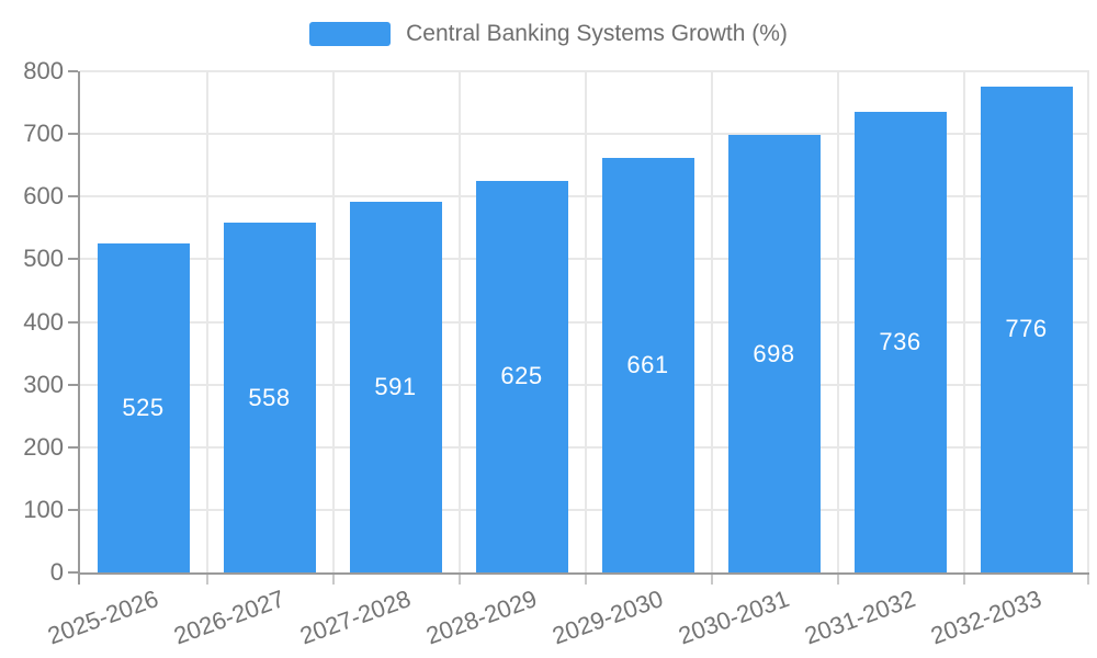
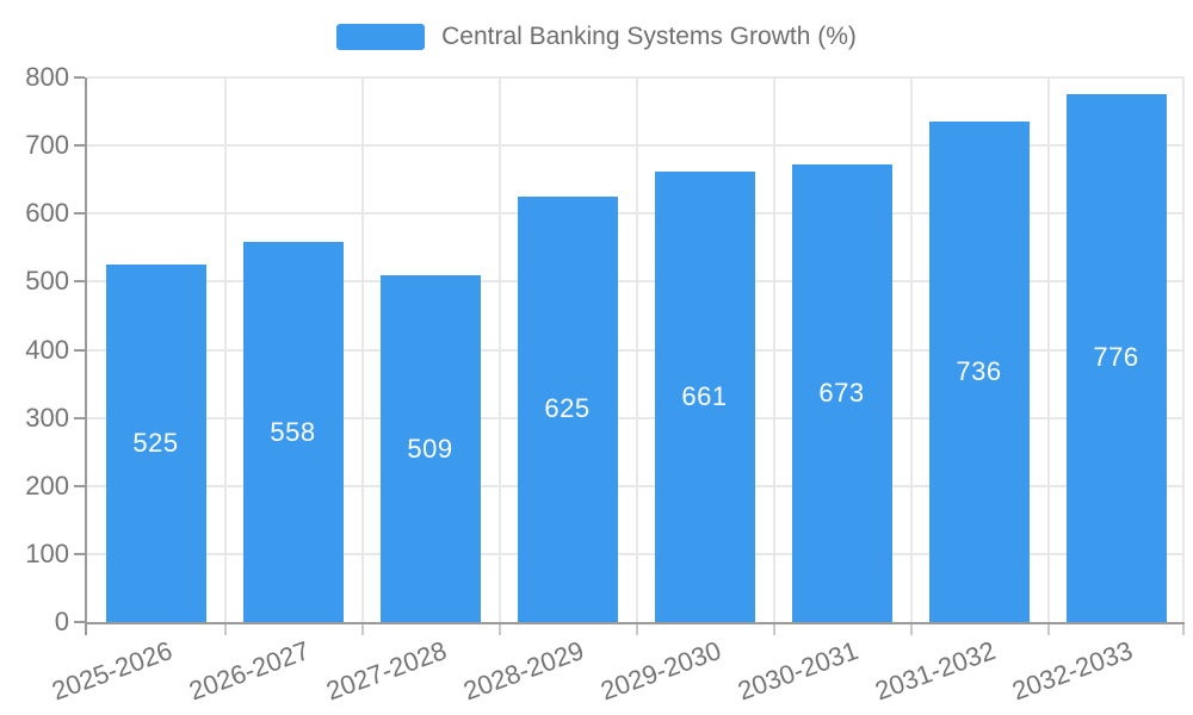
2027-2028: 591 -> 509
2030-2031: 698 -> 673
